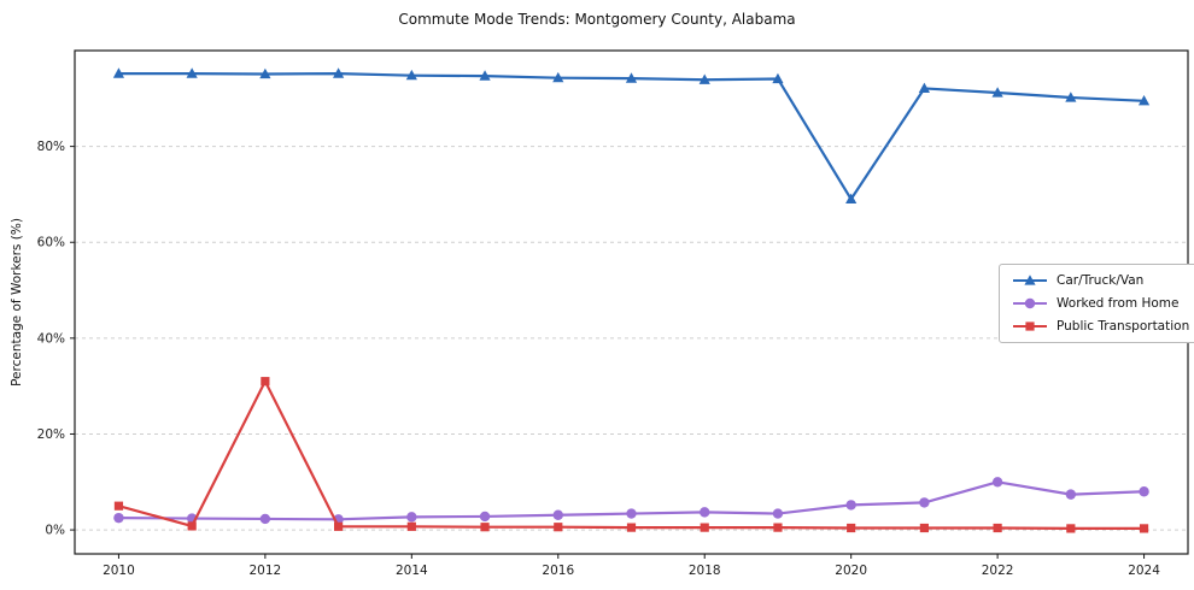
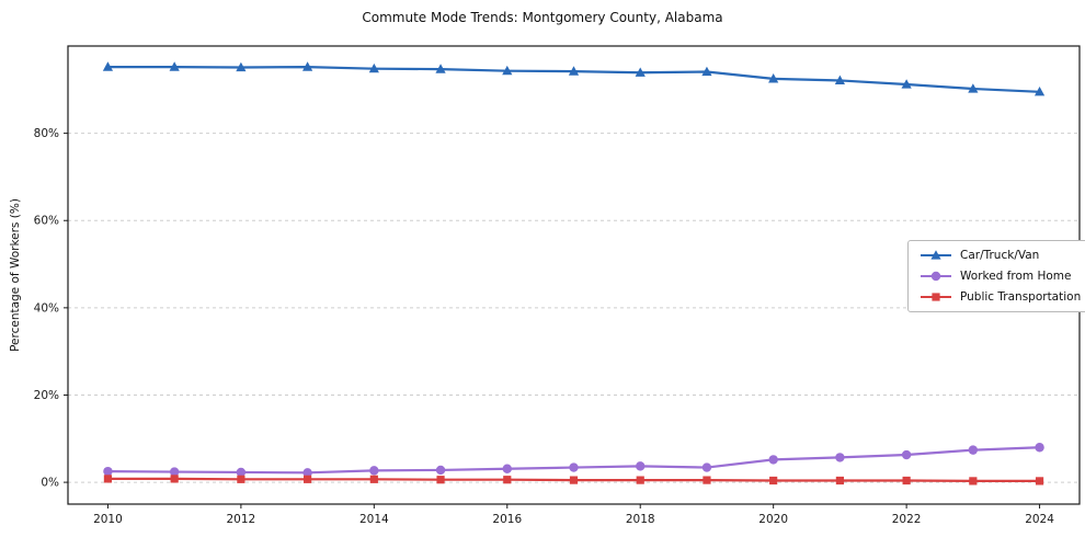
Public Transportation/2010: 5% -> 1%
Public Transportation/2012: 31% -> 1%
Car/Truck/Van/2020: 69% -> 92%
Worked from Home/2022: 10% -> 6%
